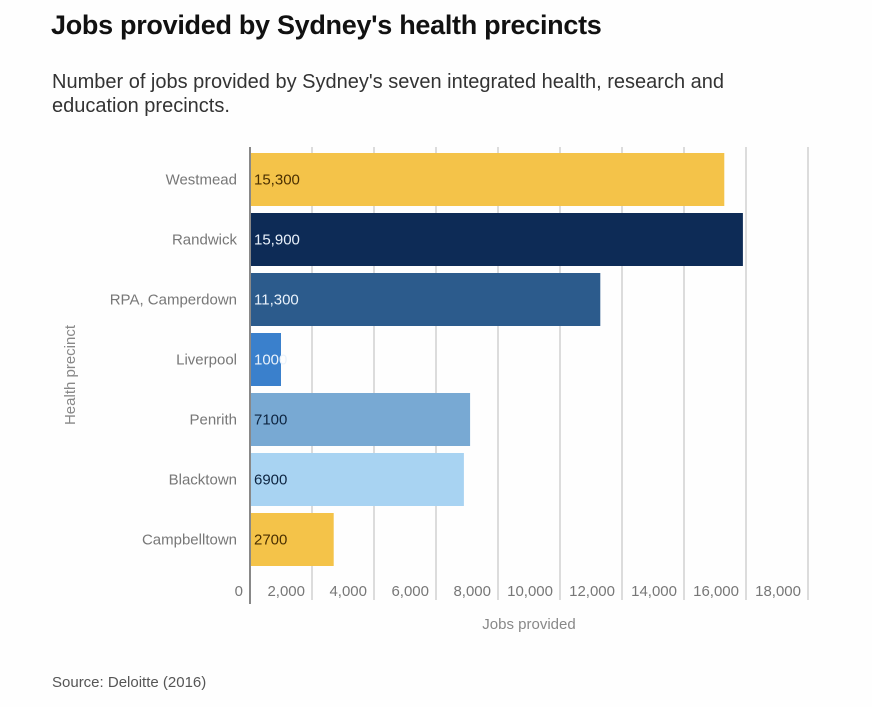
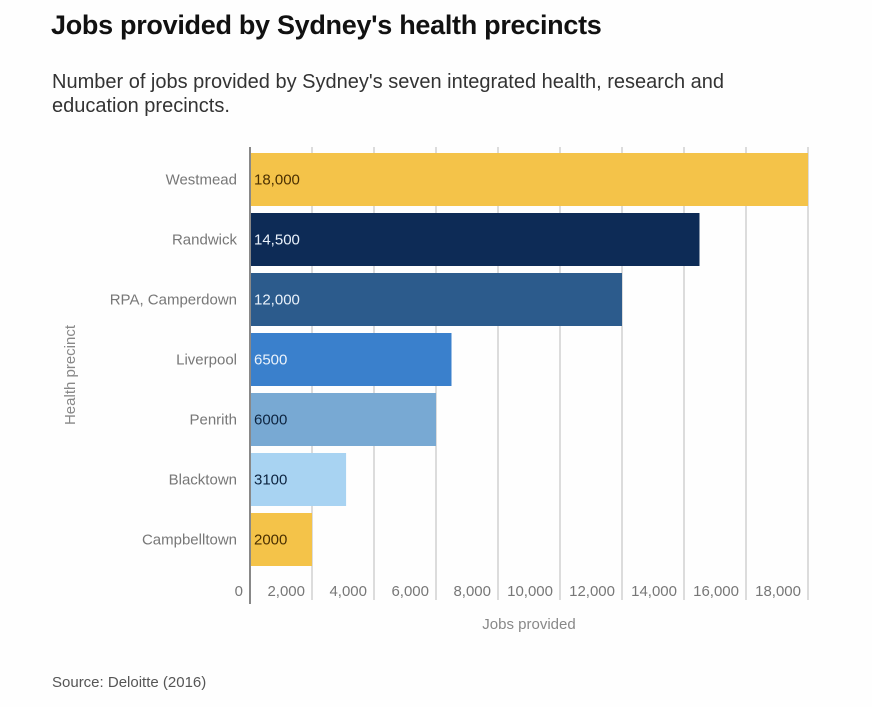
Westmead: 15,300 -> 18,000
Randwick: 15,900 -> 14,500
RPA, Camperdown: 11,300 -> 12,000
Liverpool: 1000 -> 6500
Penrith: 7100 -> 6000
Blacktown: 6900 -> 3100
Campbelltown: 2700 -> 2000
